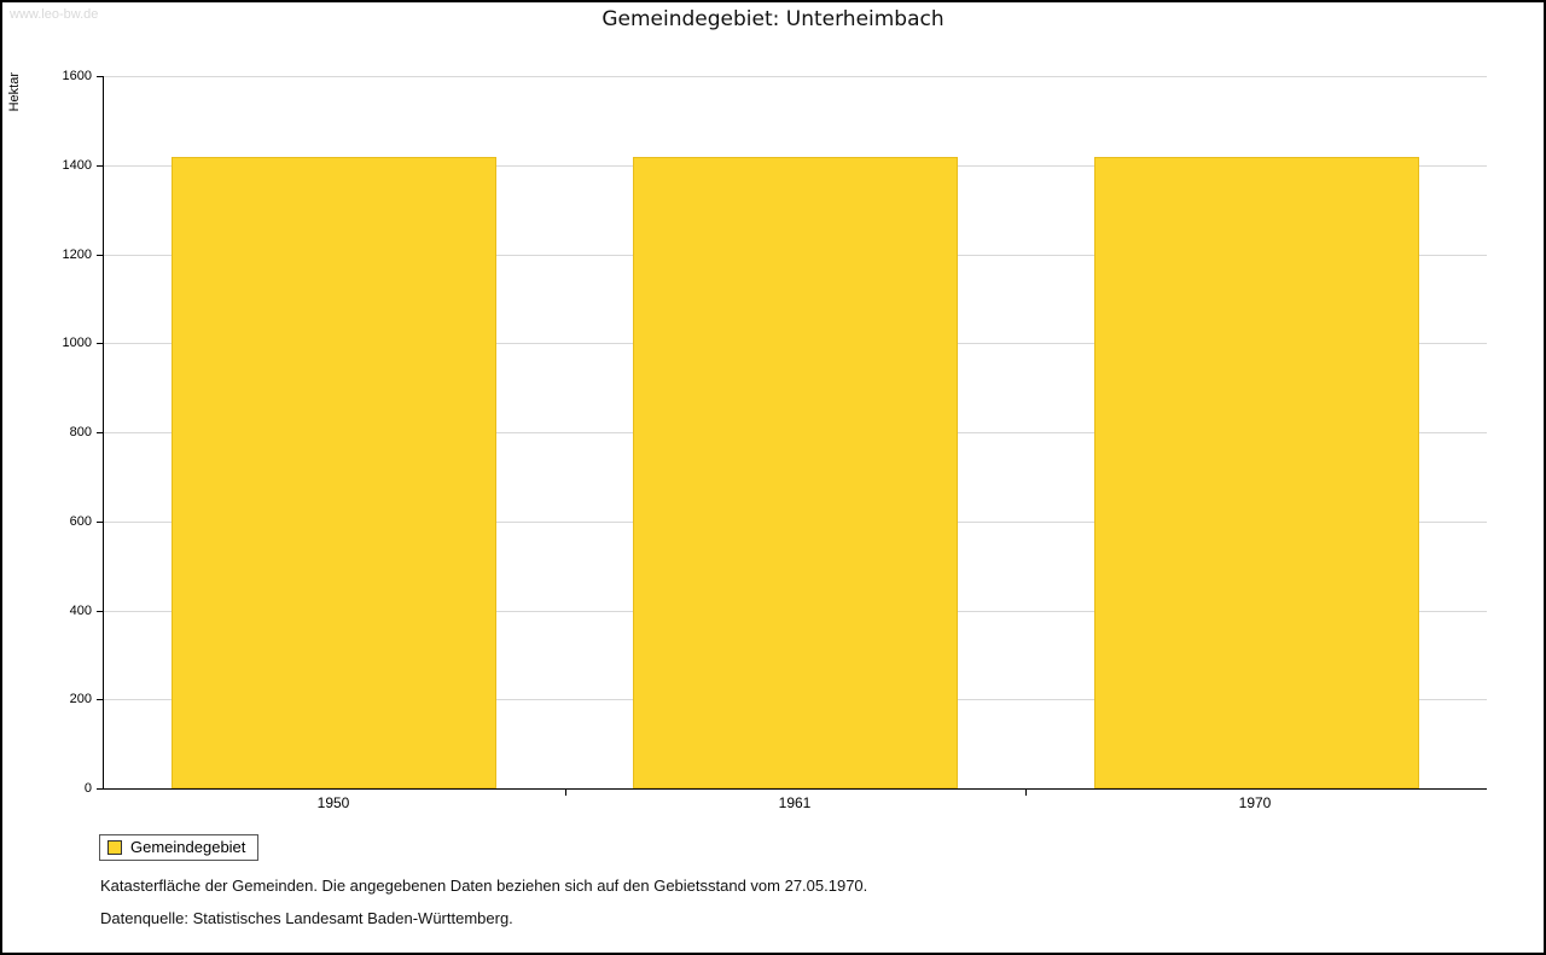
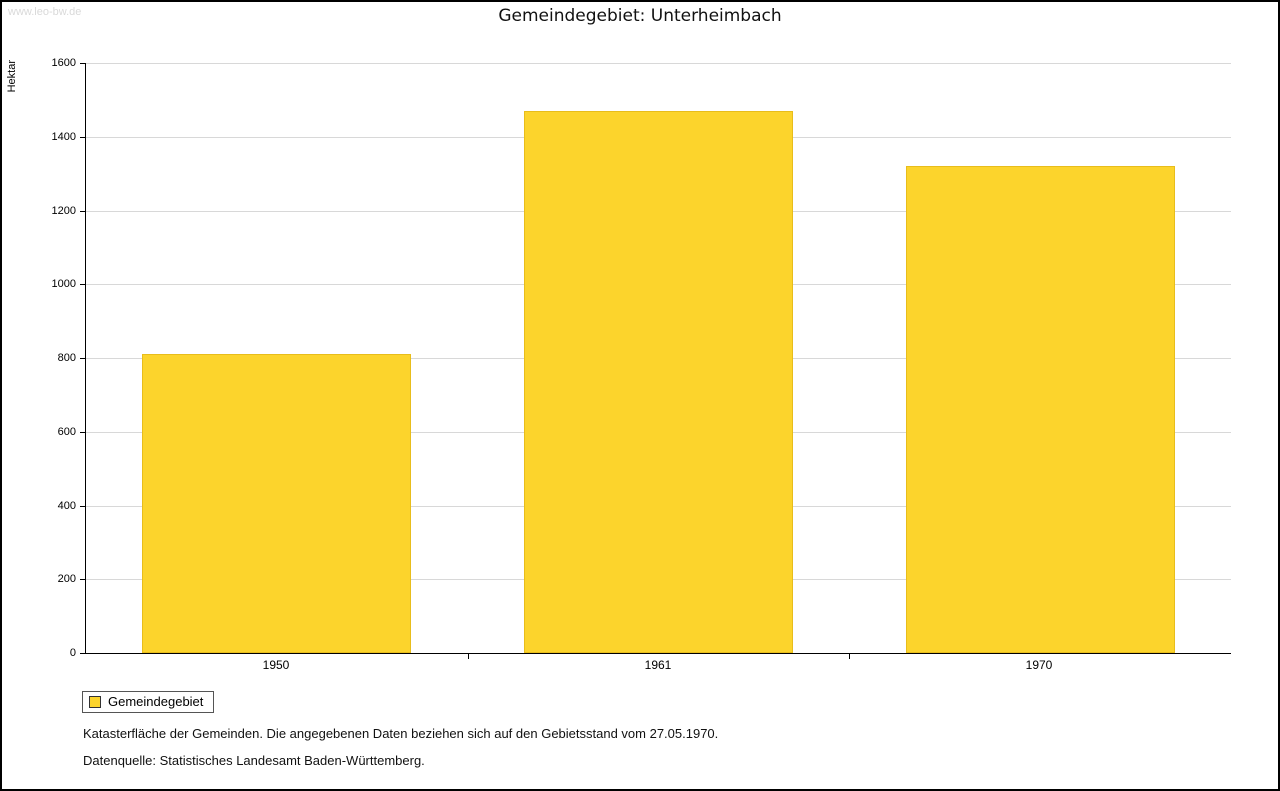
1950: 1420 -> 810
1961: 1420 -> 1470
1970: 1420 -> 1320
